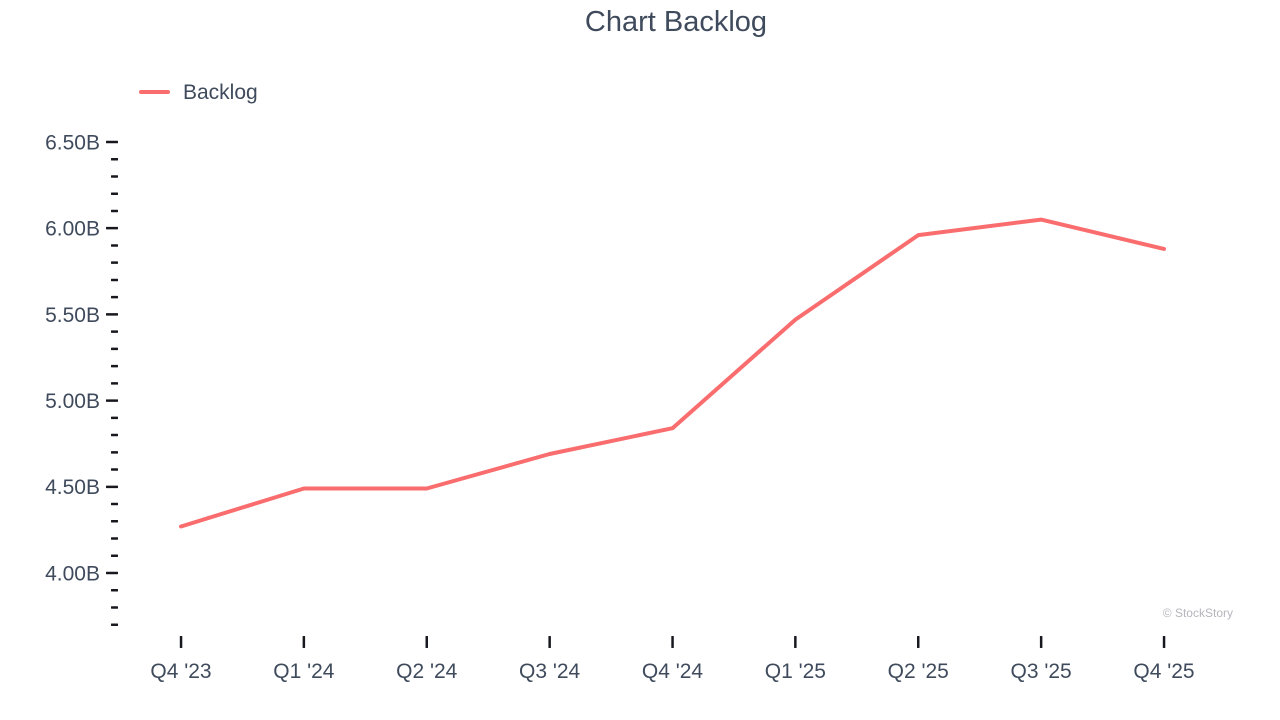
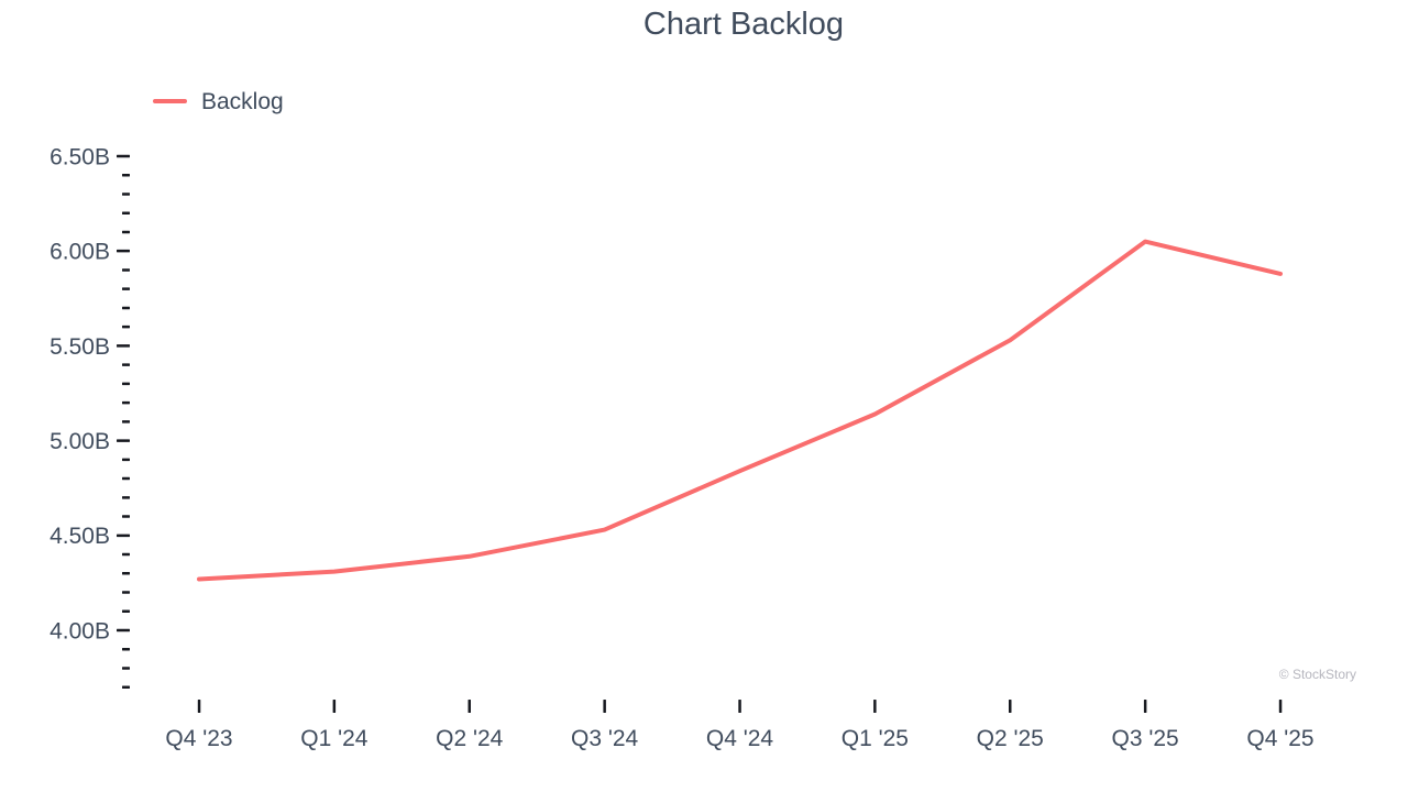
Q1 '24: 4.49B -> 4.31B
Q2 '24: 4.49B -> 4.39B
Q3 '24: 4.69B -> 4.53B
Q1 '25: 5.47B -> 5.14B
Q2 '25: 5.96B -> 5.53B
